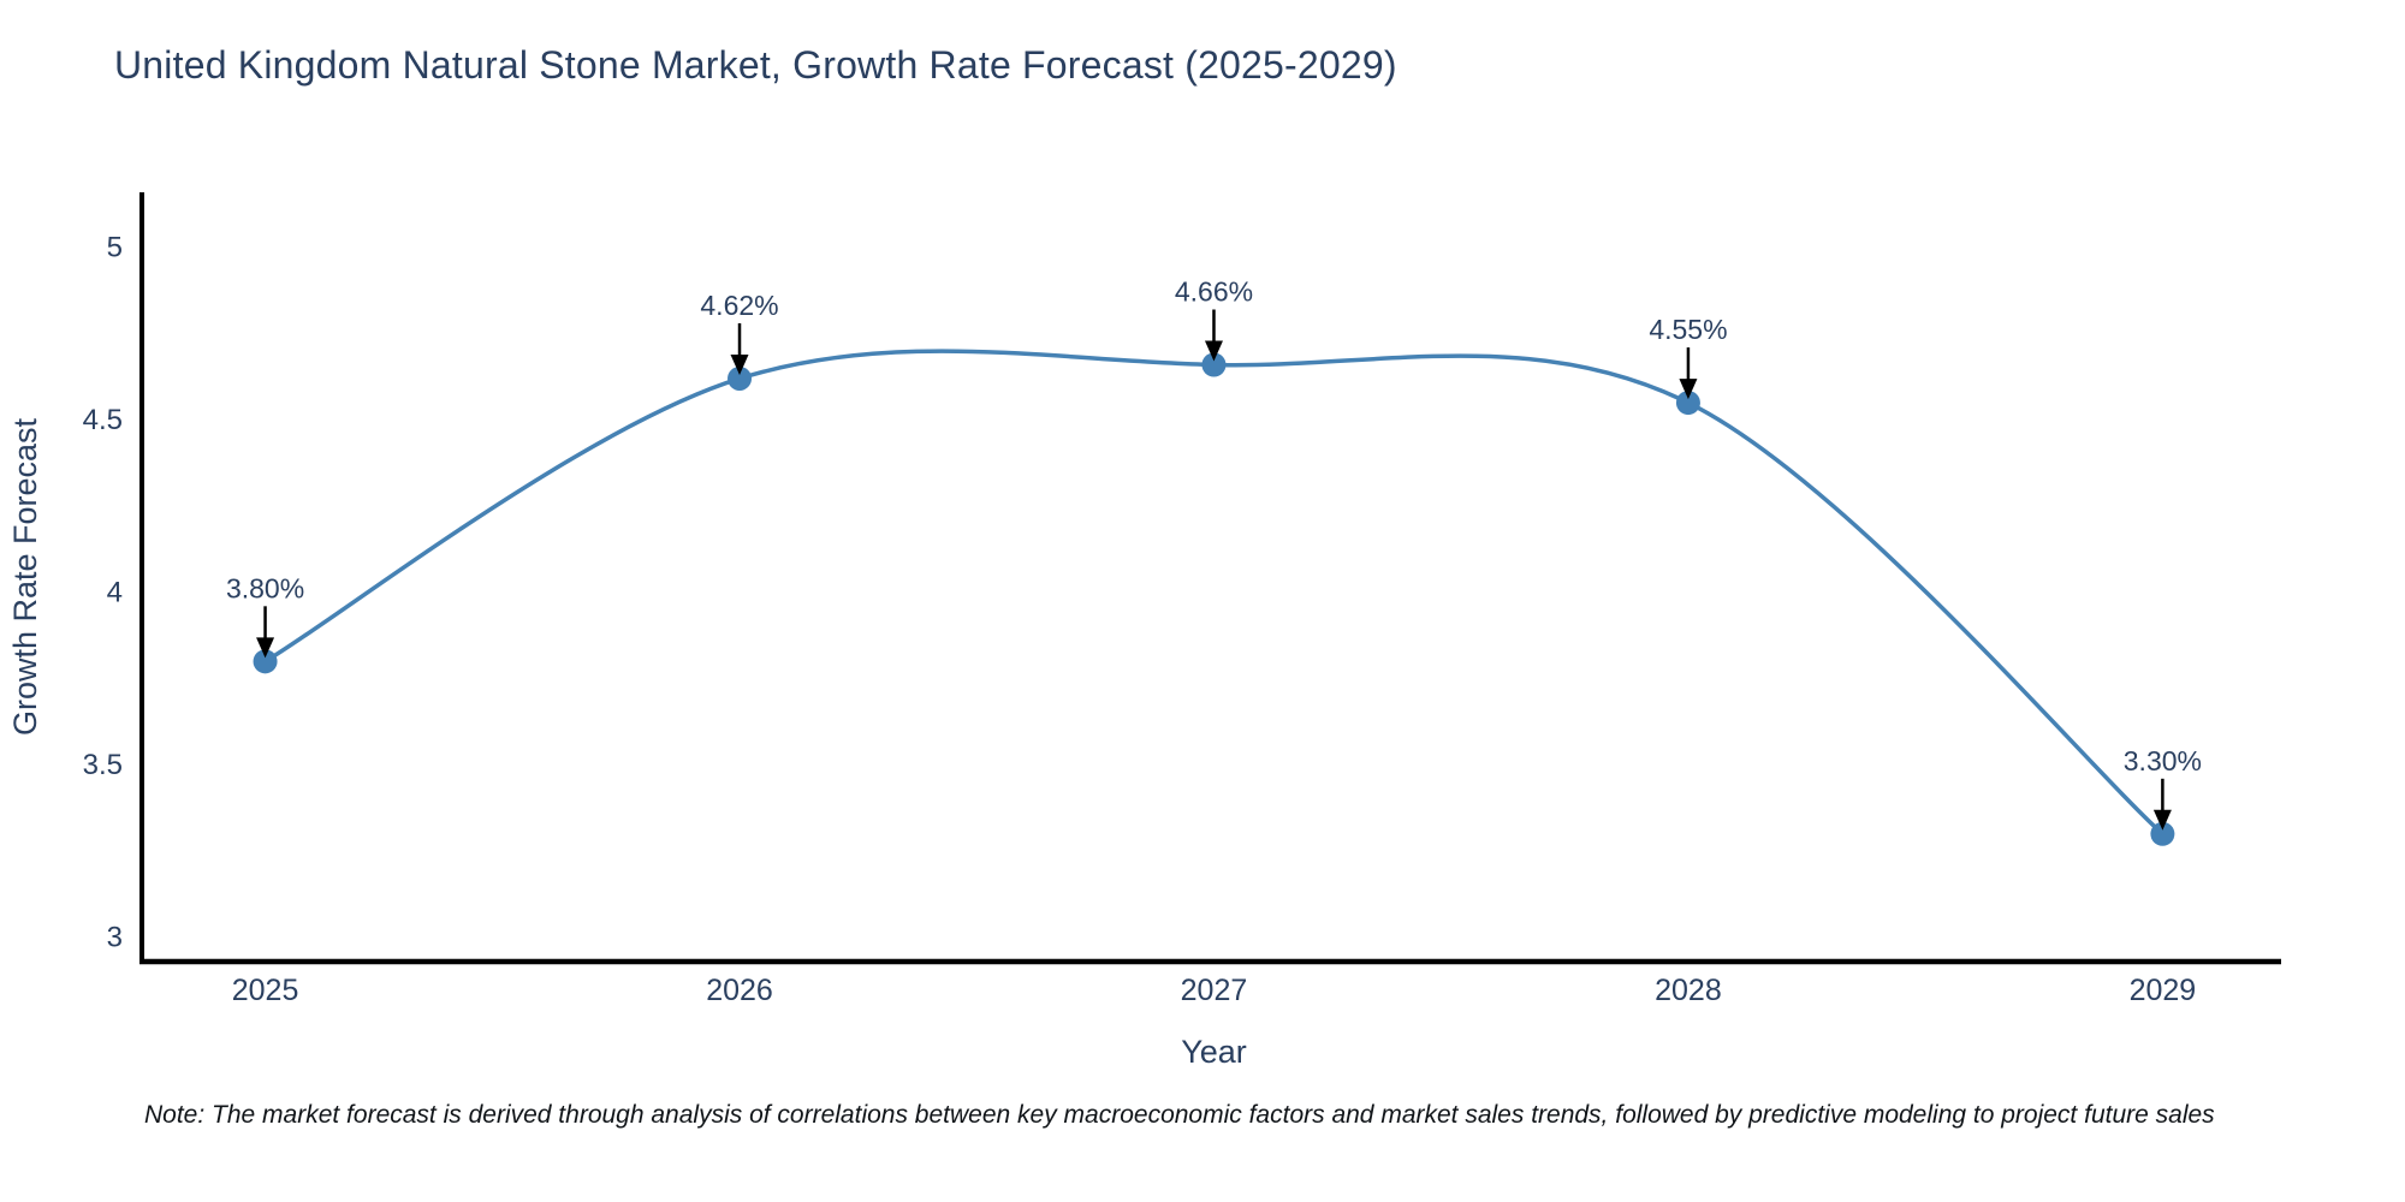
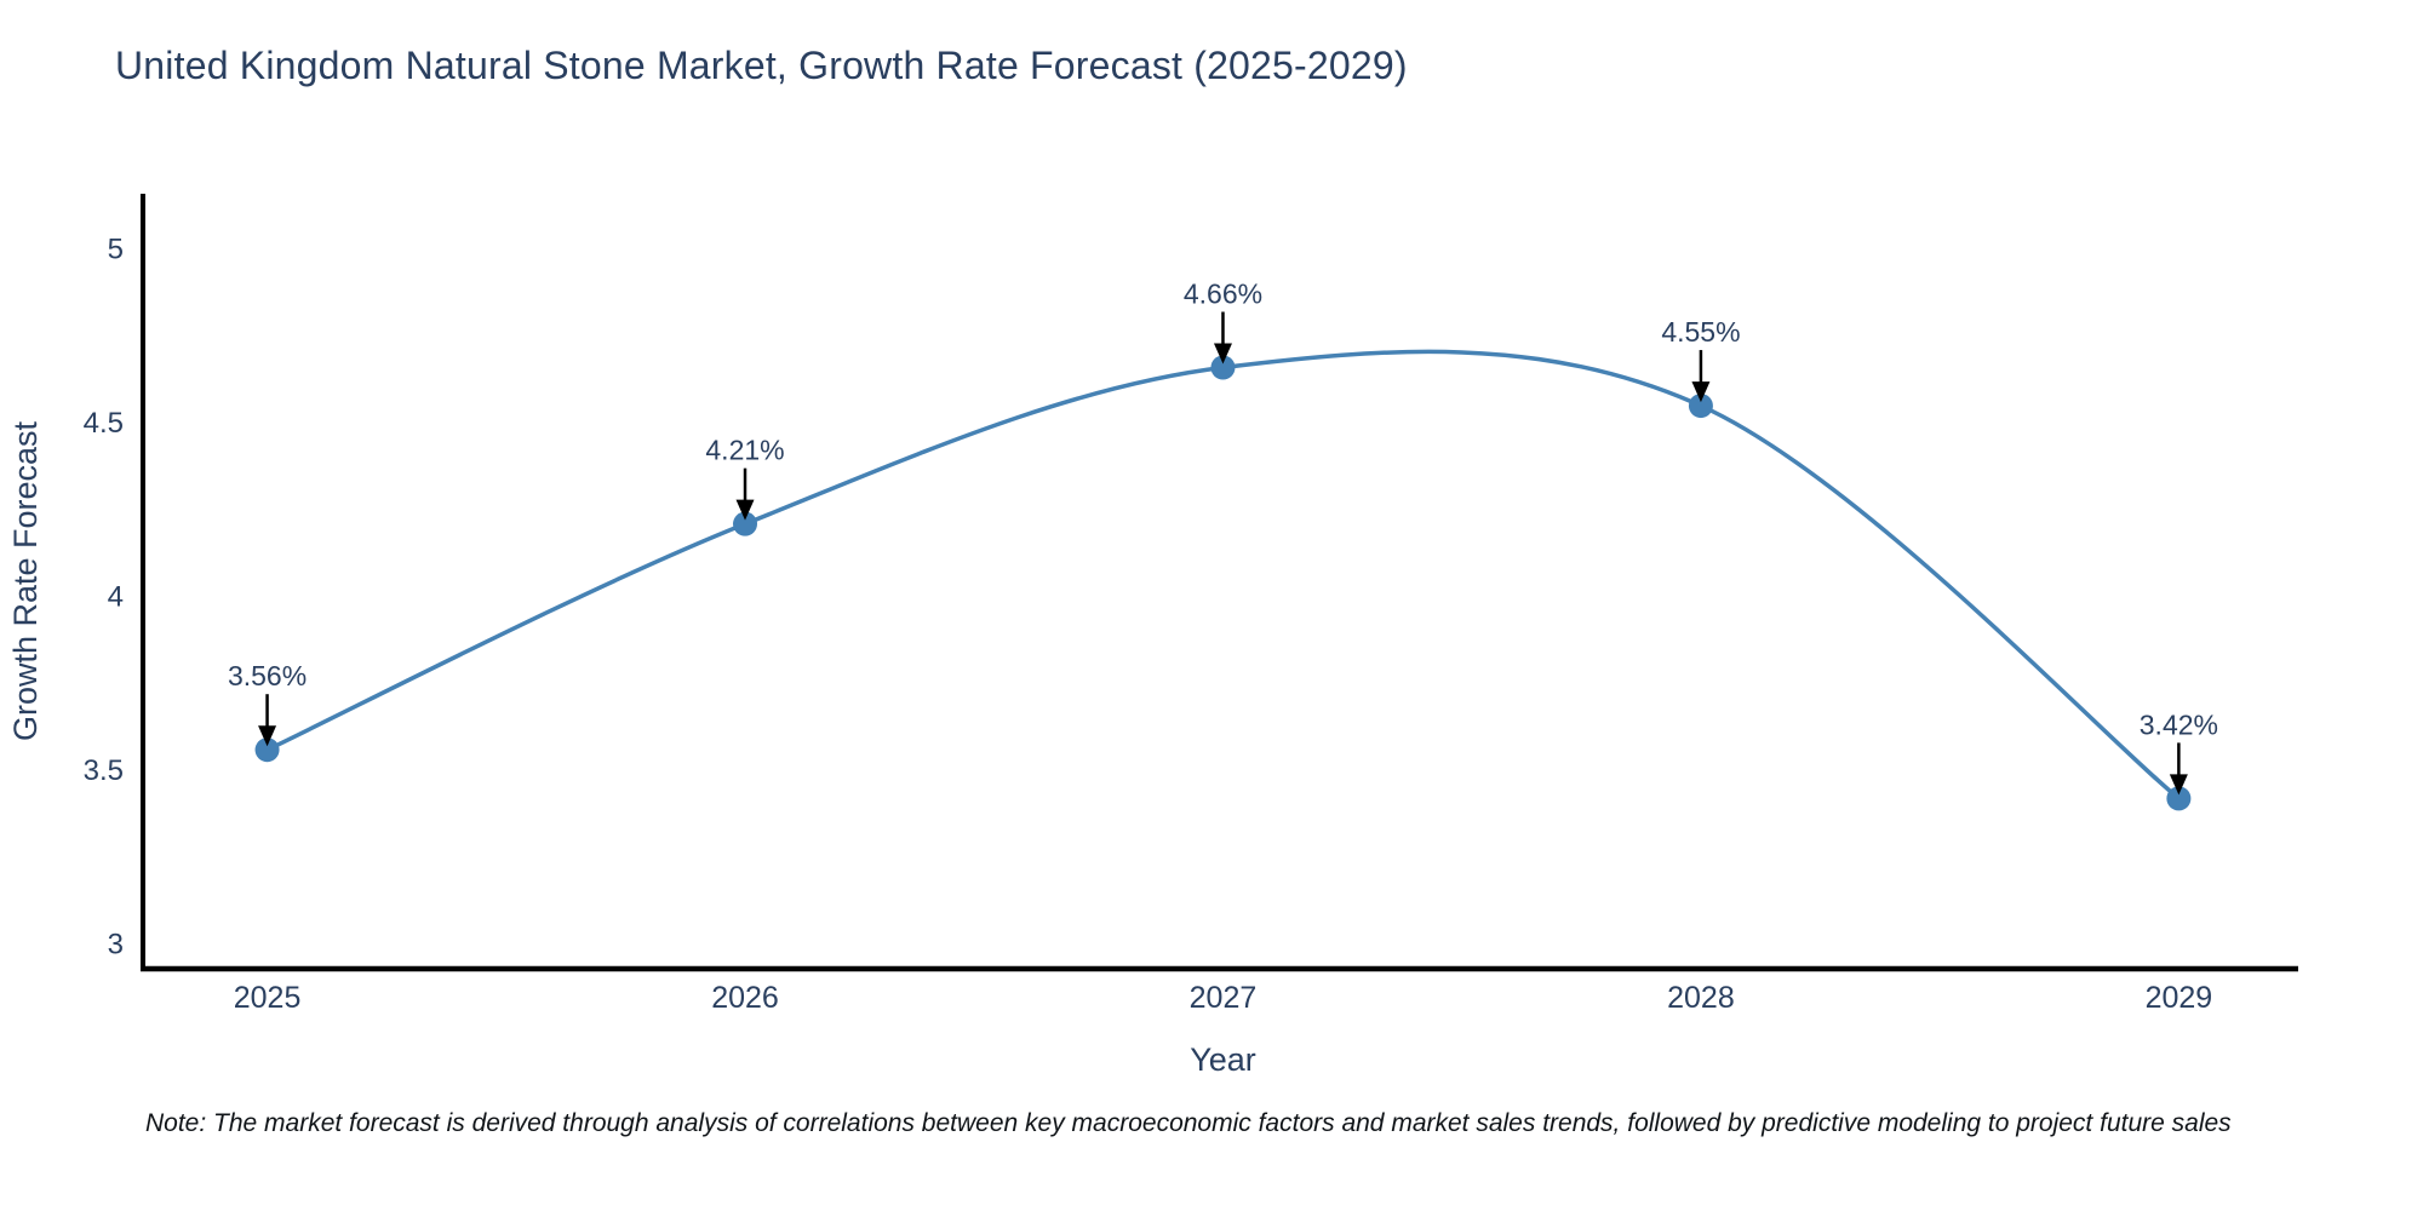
2025: 3.80% -> 3.56%
2026: 4.62% -> 4.21%
2029: 3.30% -> 3.42%
